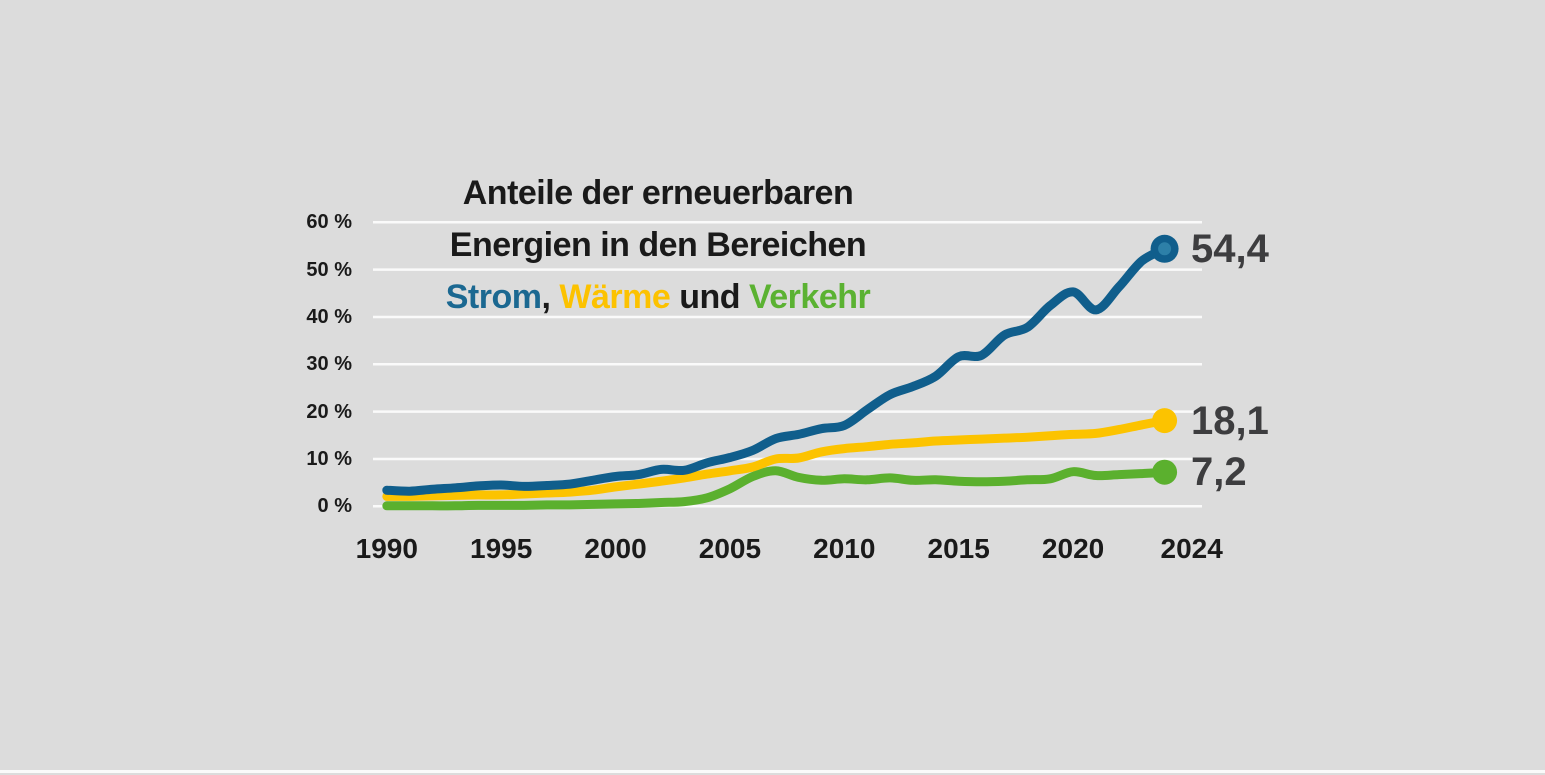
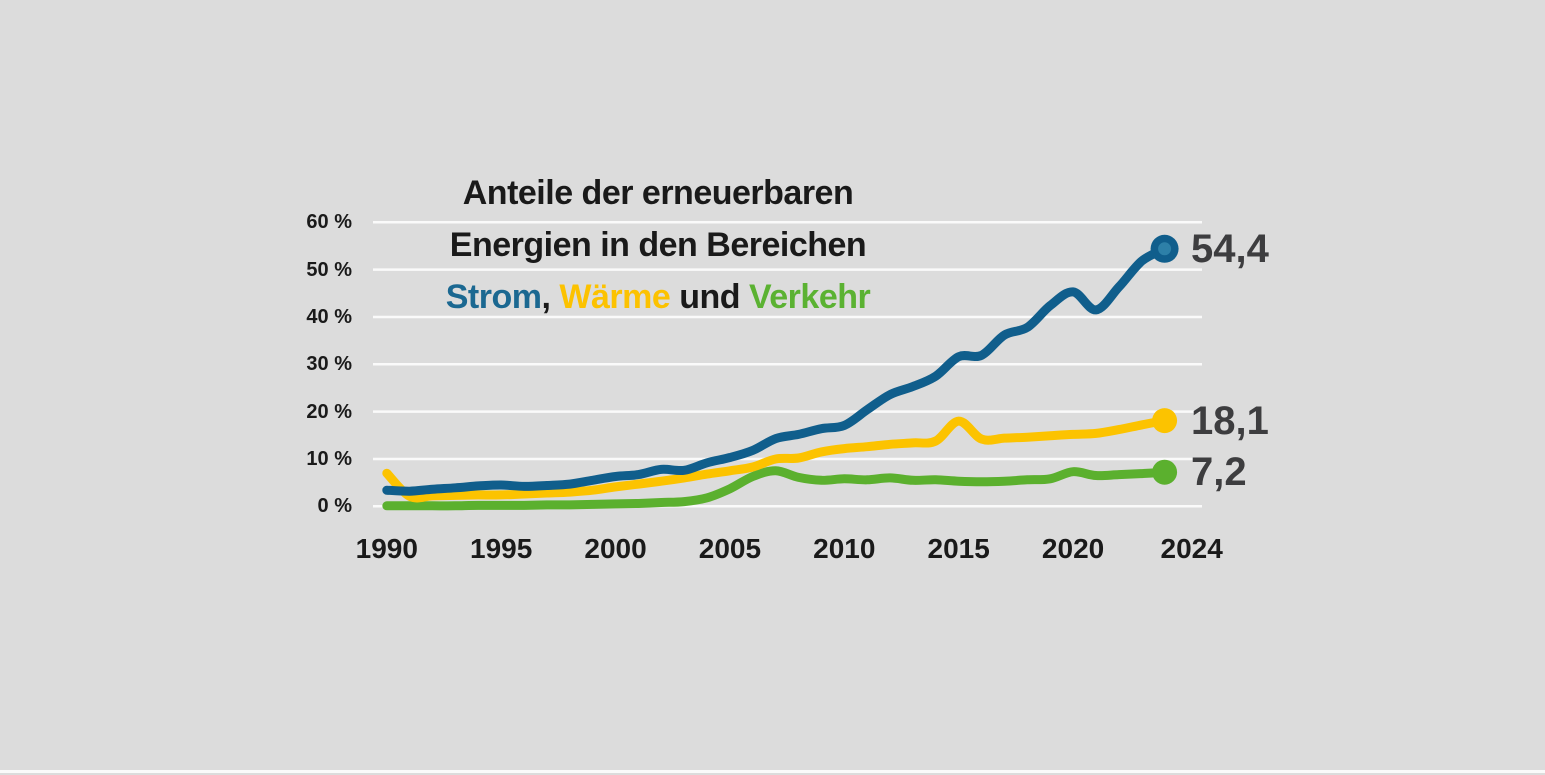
Wärme/1990: 2% -> 7%
Wärme/2015: 14% -> 18%
